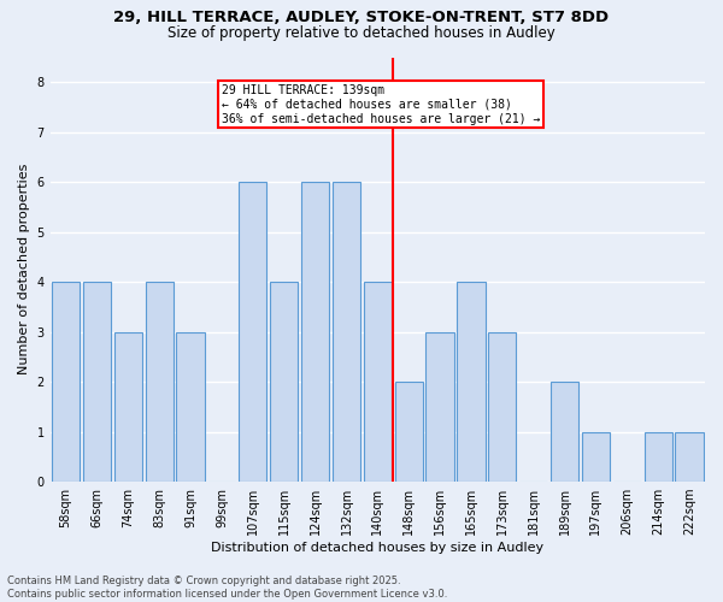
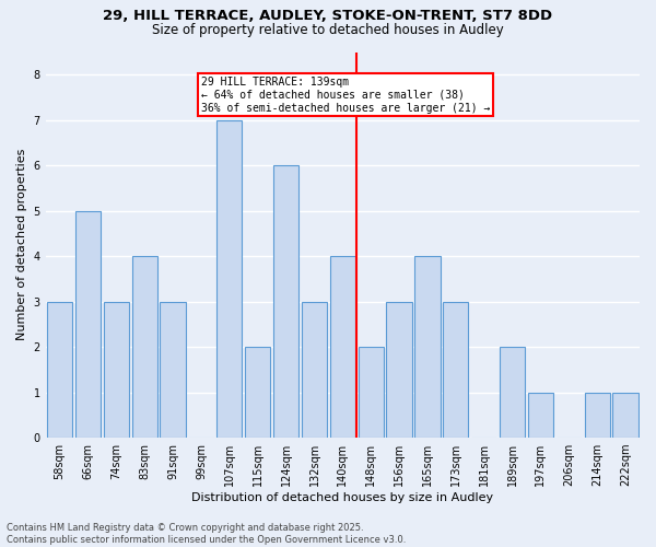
58sqm: 4 -> 3
66sqm: 4 -> 5
107sqm: 6 -> 7
115sqm: 4 -> 2
132sqm: 6 -> 3
